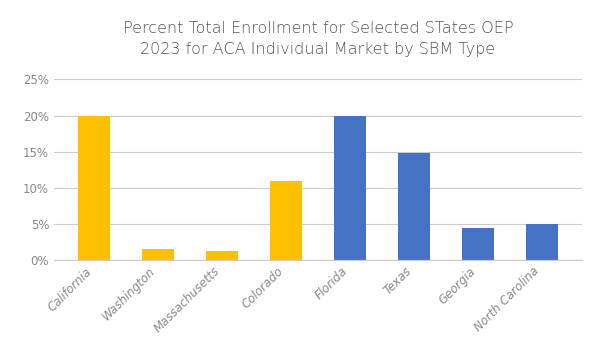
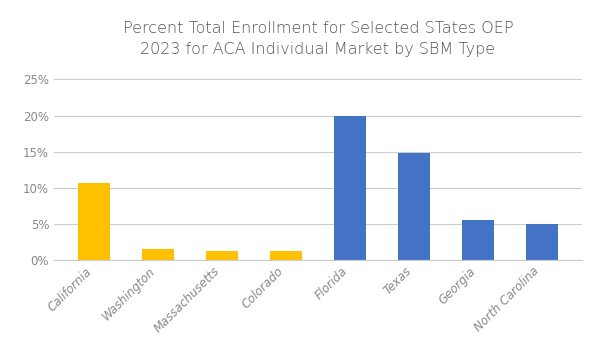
California: 20.0% -> 10.7%
Colorado: 11.0% -> 1.2%
Georgia: 4.4% -> 5.5%
